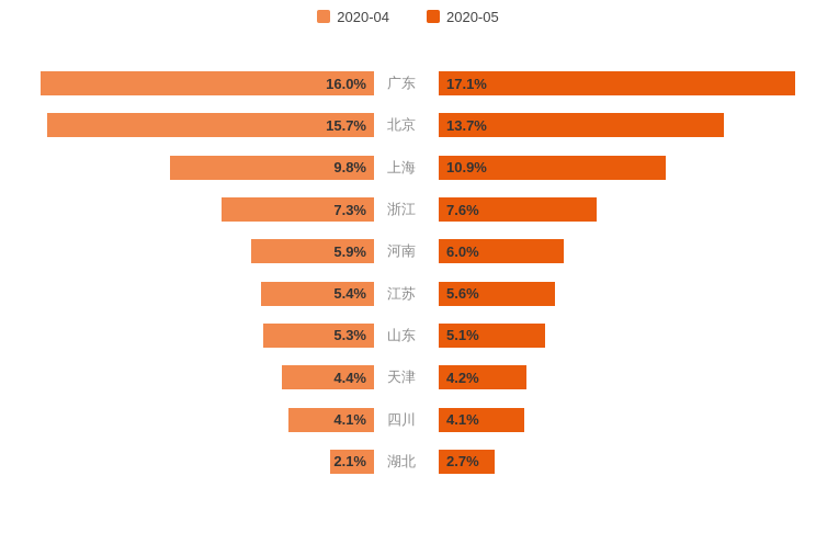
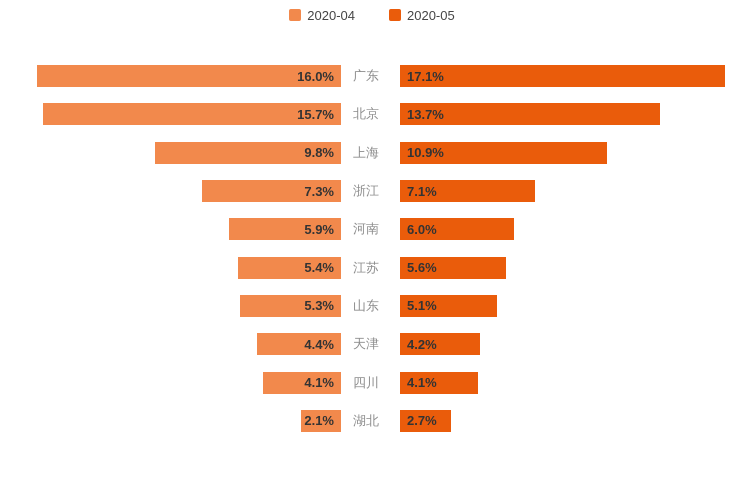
2020-05/浙江: 7.6% -> 7.1%
